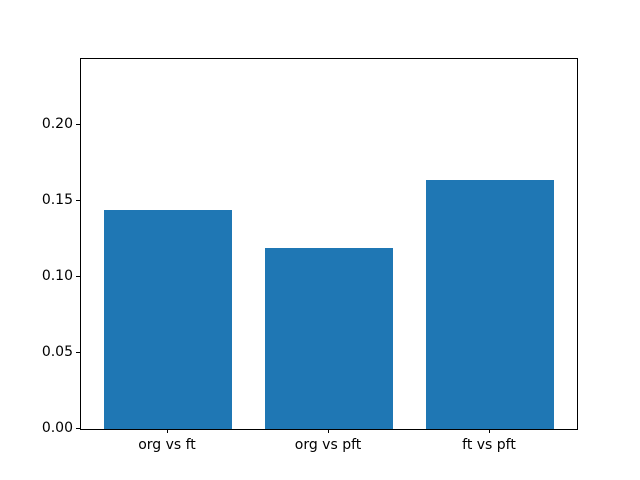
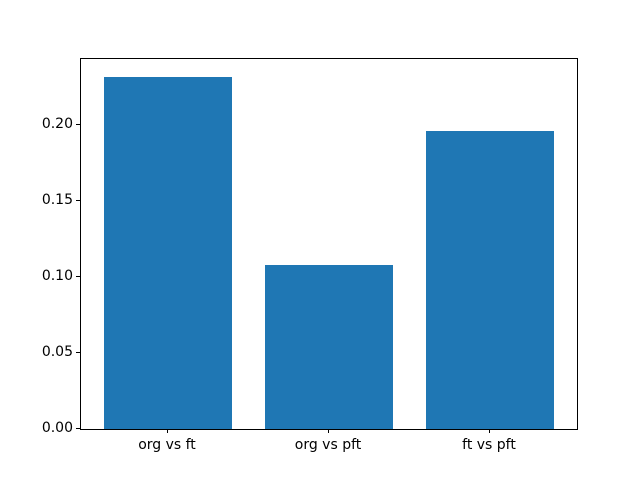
org vs ft: 0.144 -> 0.232
org vs pft: 0.119 -> 0.108
ft vs pft: 0.164 -> 0.196
